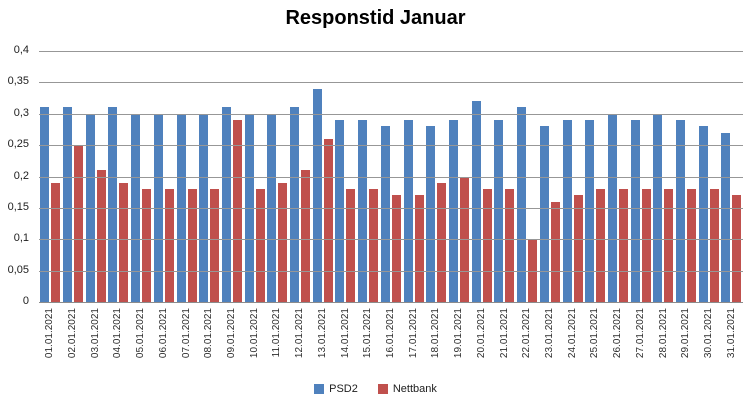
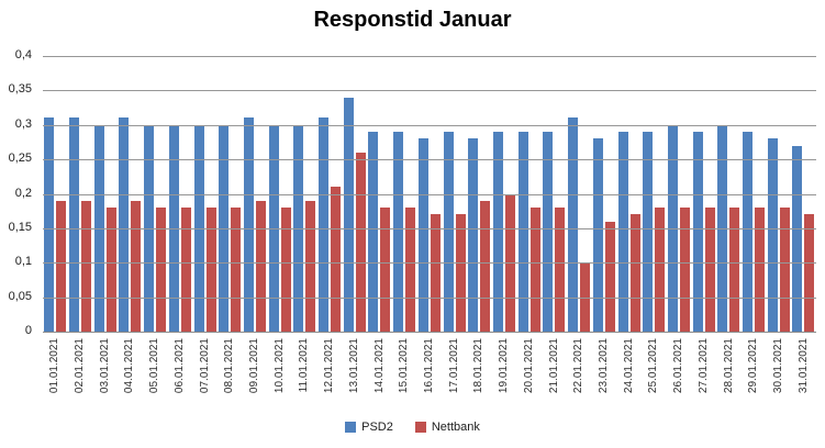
Nettbank/02.01.2021: 0,25 -> 0,19
Nettbank/03.01.2021: 0,21 -> 0,18
Nettbank/09.01.2021: 0,29 -> 0,19
PSD2/20.01.2021: 0,32 -> 0,29
